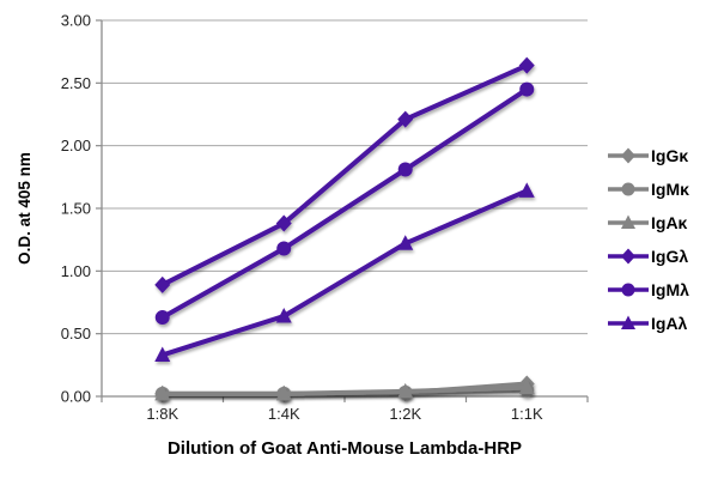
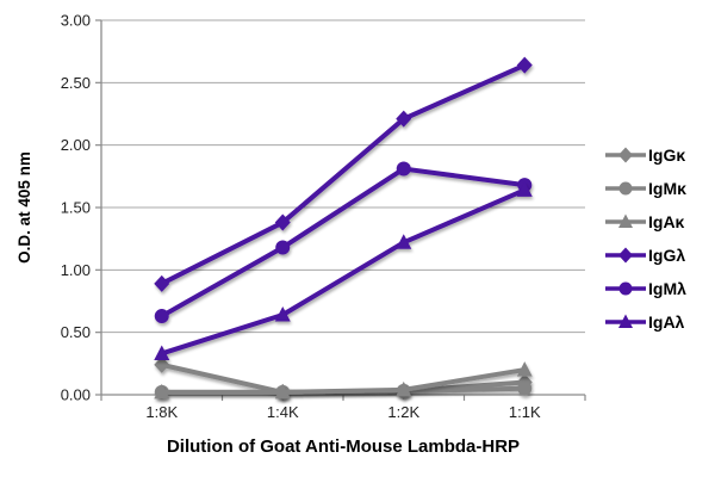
IgGκ/1:8K: 0.02 -> 0.24
IgAκ/1:1K: 0.07 -> 0.20
IgMλ/1:1K: 2.45 -> 1.68
